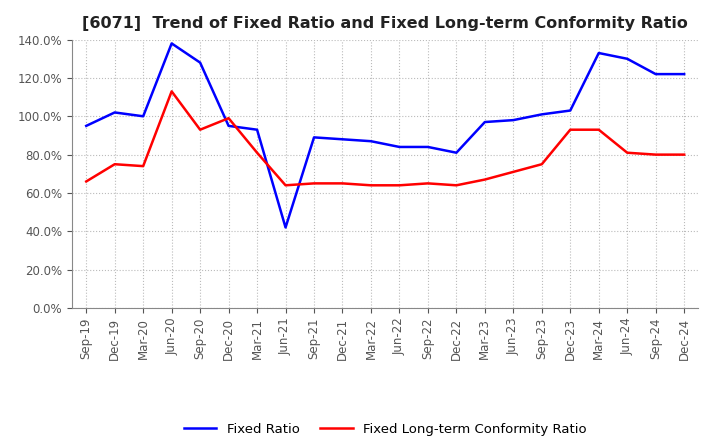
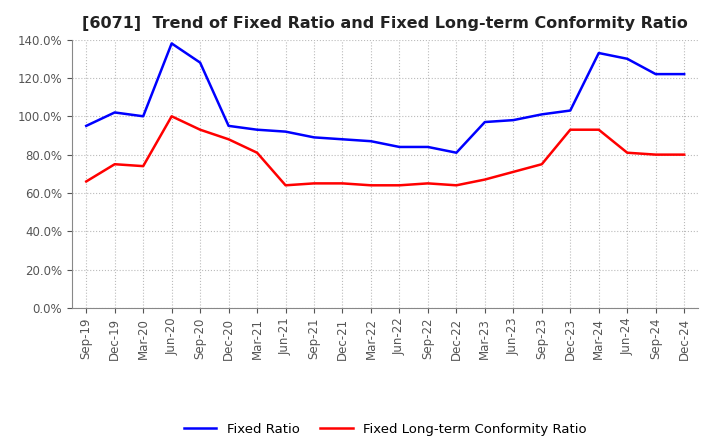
Fixed Long-term Conformity Ratio/Jun-20: 113% -> 100%
Fixed Long-term Conformity Ratio/Dec-20: 99% -> 88%
Fixed Ratio/Jun-21: 42% -> 92%
